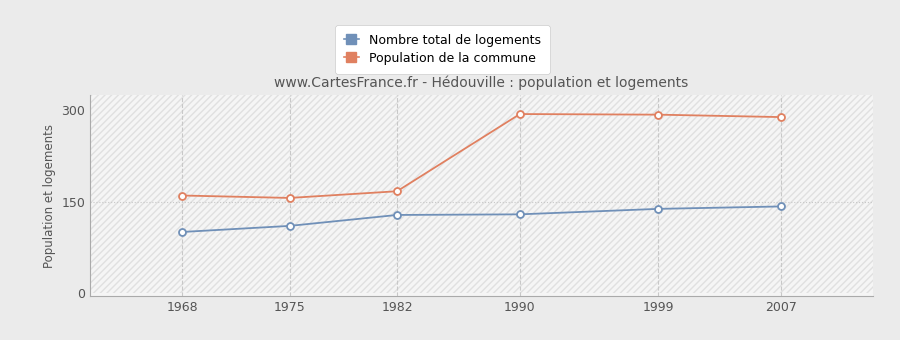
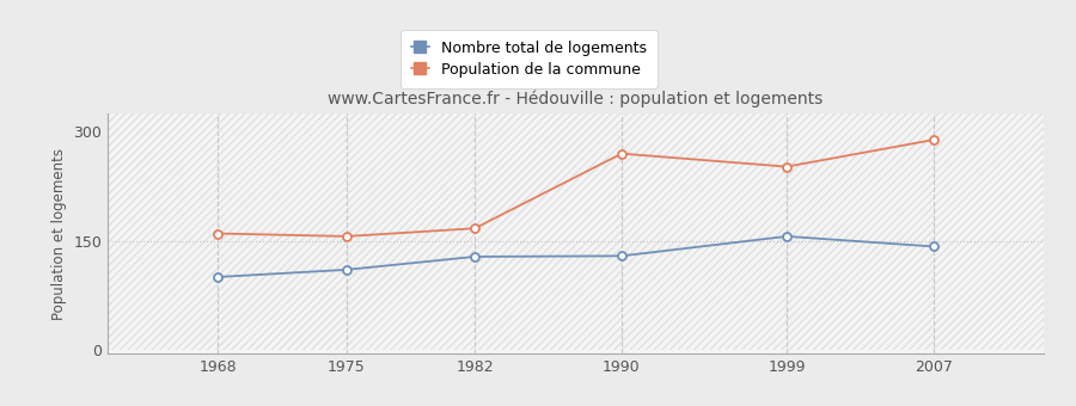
Population de la commune/1990: 294 -> 270
Nombre total de logements/1999: 138 -> 156
Population de la commune/1999: 293 -> 252
